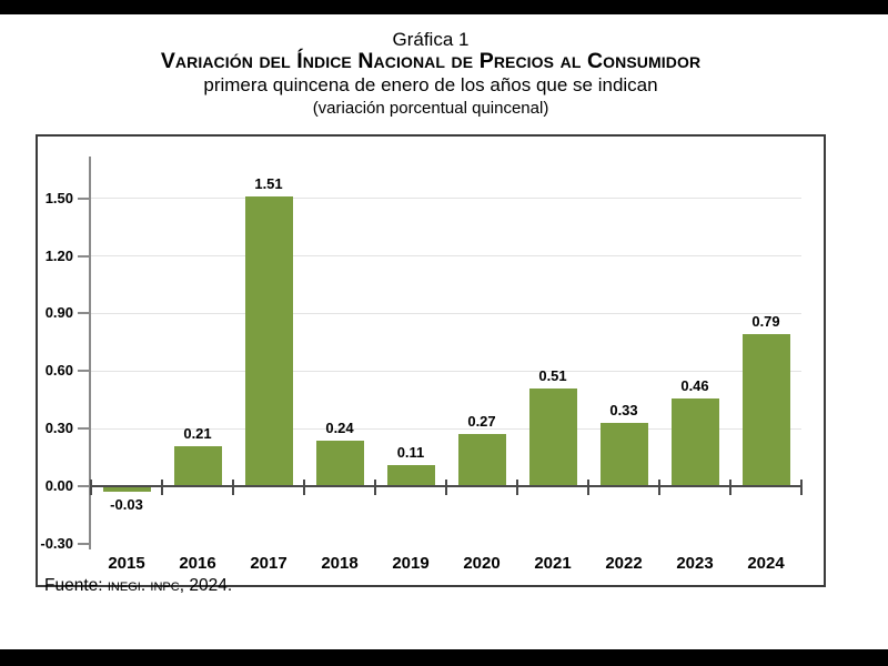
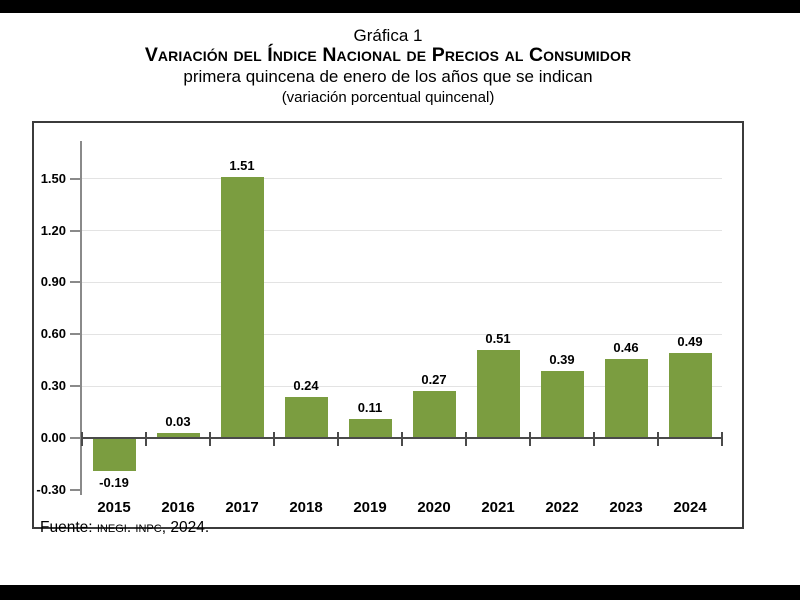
2015: -0.03 -> -0.19
2016: 0.21 -> 0.03
2022: 0.33 -> 0.39
2024: 0.79 -> 0.49
